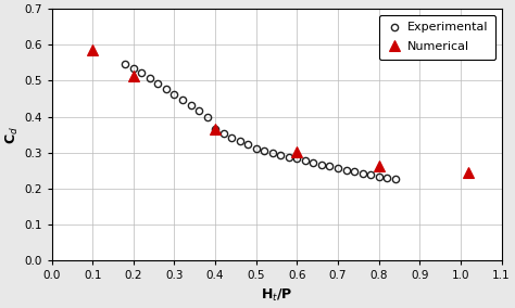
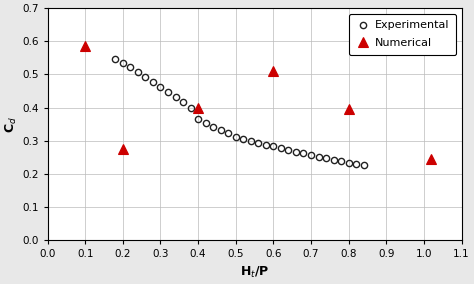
Numerical/0.2: 0.513 -> 0.275
Numerical/0.4: 0.365 -> 0.400
Numerical/0.6: 0.302 -> 0.510
Numerical/0.8: 0.264 -> 0.395
